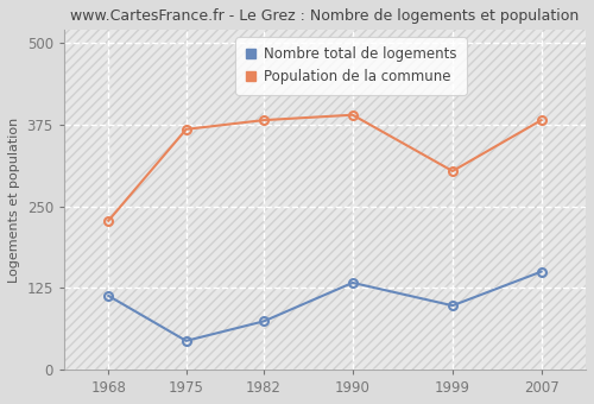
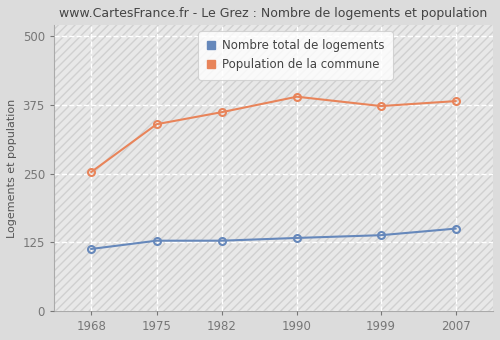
Population de la commune/1968: 228 -> 253
Nombre total de logements/1975: 44 -> 128
Population de la commune/1975: 368 -> 340
Nombre total de logements/1982: 74 -> 128
Population de la commune/1982: 382 -> 362
Nombre total de logements/1999: 98 -> 138
Population de la commune/1999: 304 -> 373
